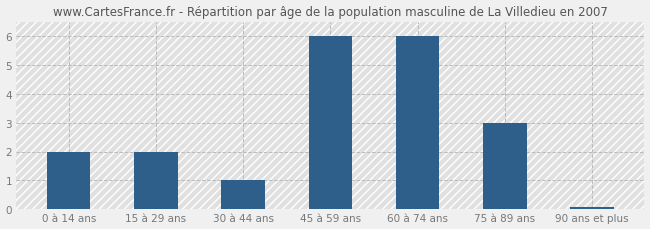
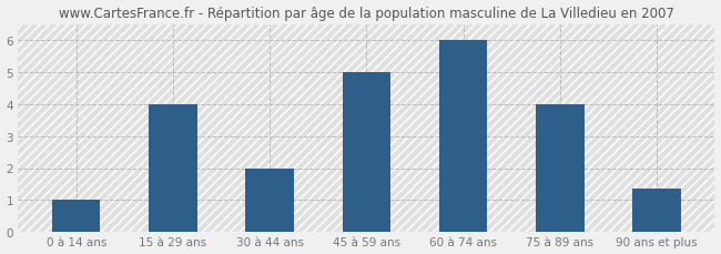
0 à 14 ans: 2.00 -> 1.00
15 à 29 ans: 2.00 -> 4.00
30 à 44 ans: 1.00 -> 2.00
45 à 59 ans: 6.00 -> 5.00
75 à 89 ans: 3.00 -> 4.00
90 ans et plus: 0.07 -> 1.35
